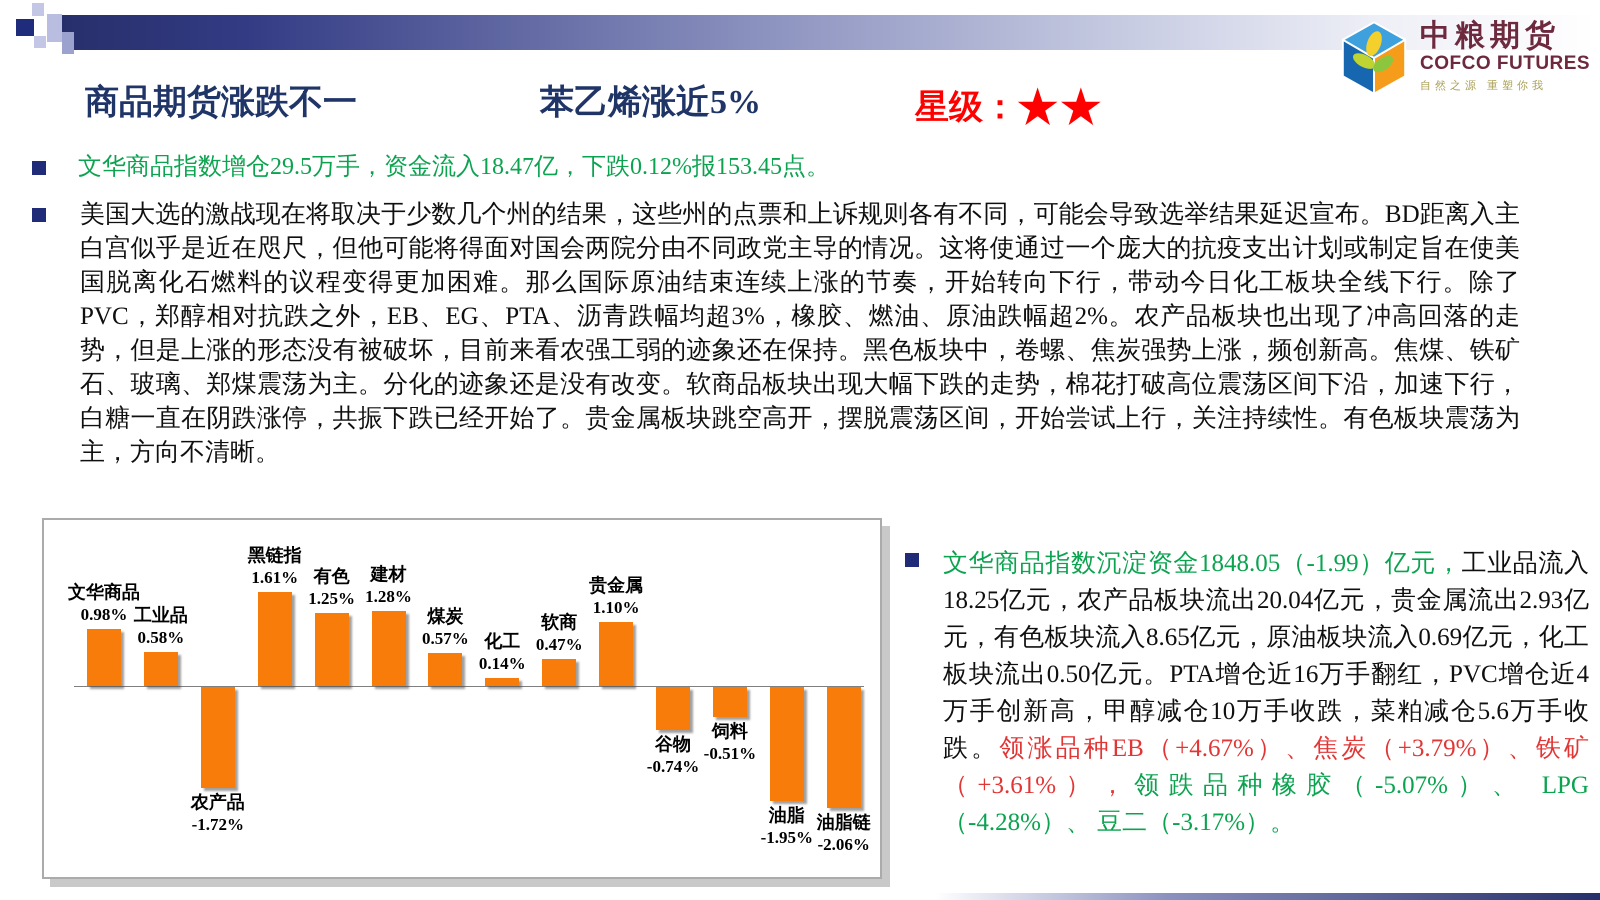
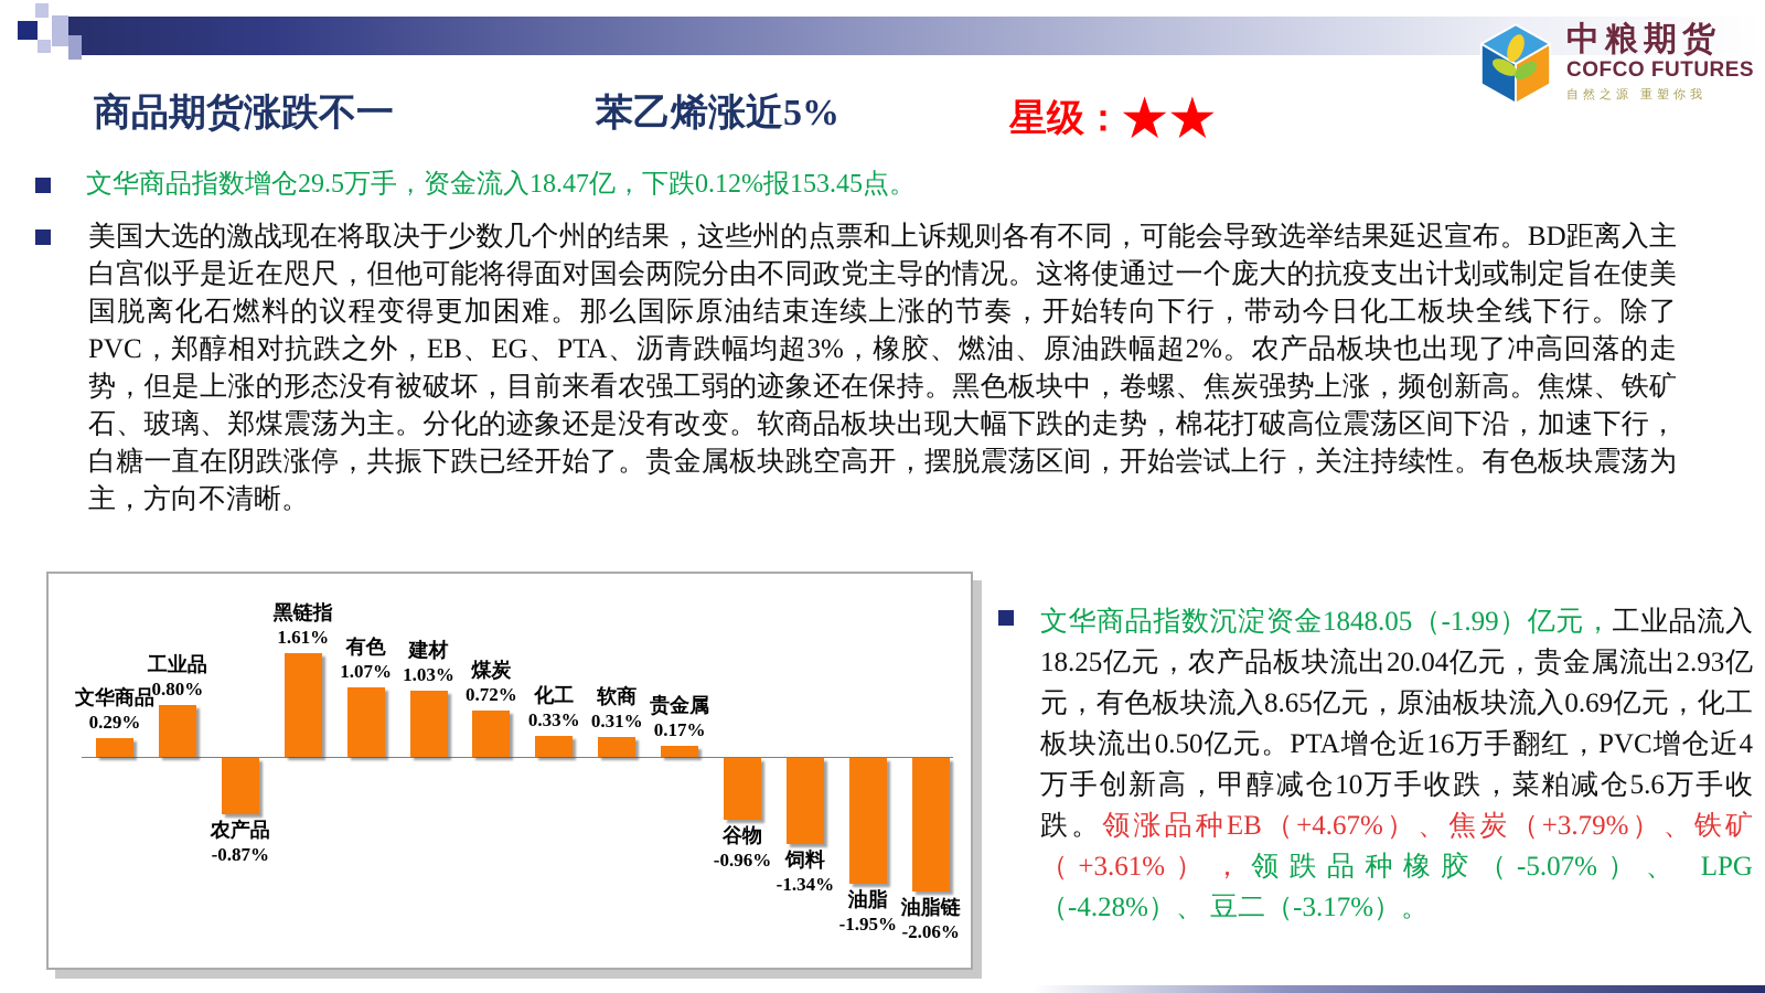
文华商品: 0.98% -> 0.29%
工业品: 0.58% -> 0.80%
农产品: -1.72% -> -0.87%
有色: 1.25% -> 1.07%
建材: 1.28% -> 1.03%
煤炭: 0.57% -> 0.72%
化工: 0.14% -> 0.33%
软商: 0.47% -> 0.31%
贵金属: 1.10% -> 0.17%
谷物: -0.74% -> -0.96%
饲料: -0.51% -> -1.34%
